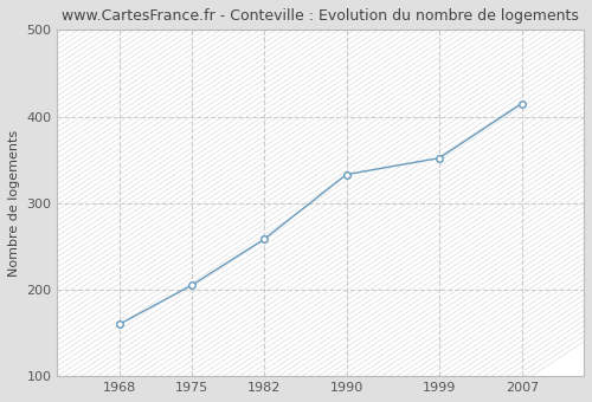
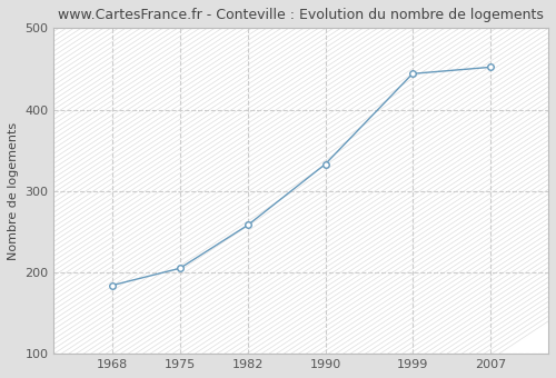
1968: 160 -> 184
1999: 352 -> 444
2007: 415 -> 452
